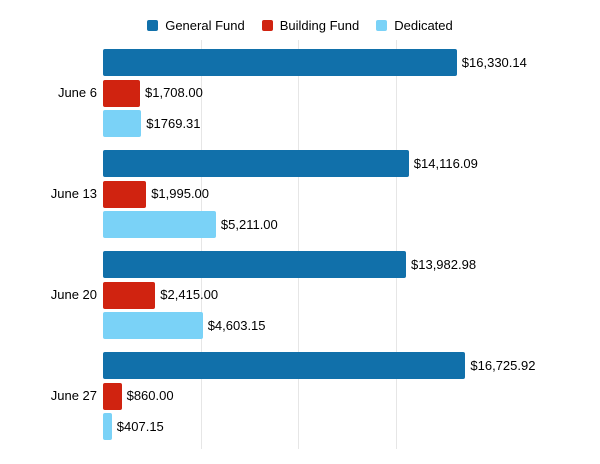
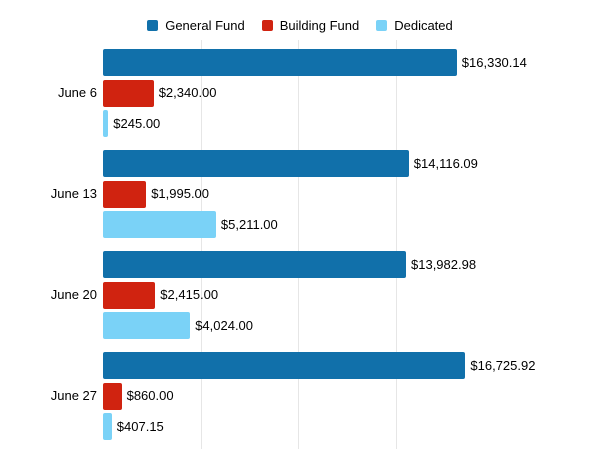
Building Fund/June 6: $1,708.00 -> $2,340.00
Dedicated/June 6: $1769.31 -> $245.00
Dedicated/June 20: $4,603.15 -> $4,024.00
